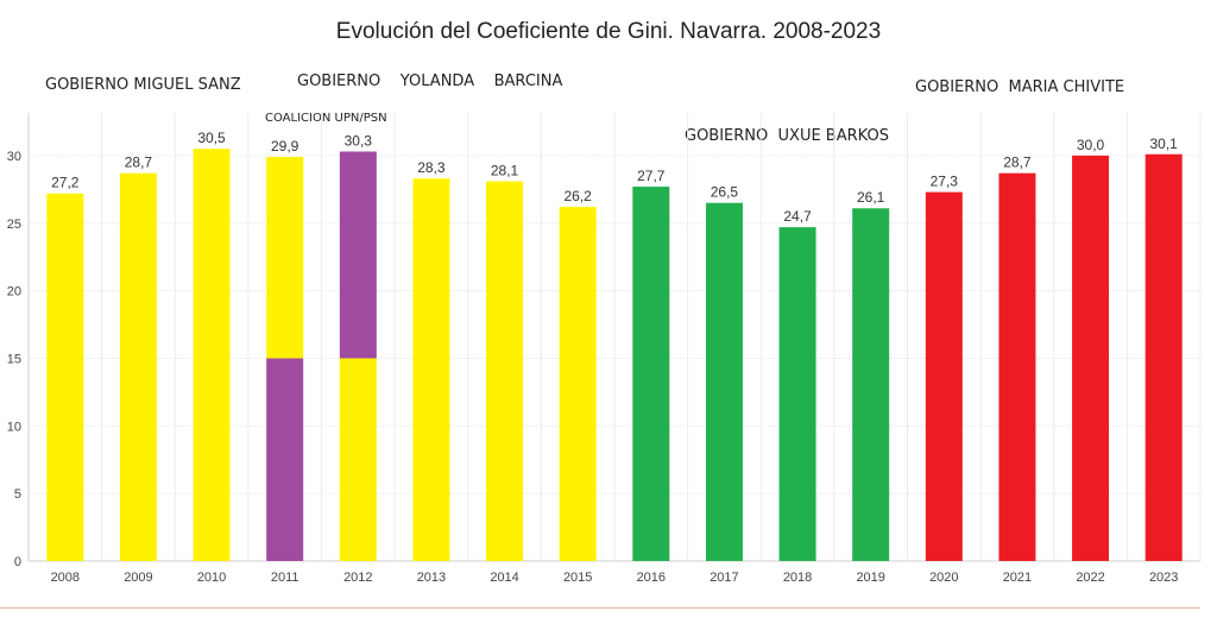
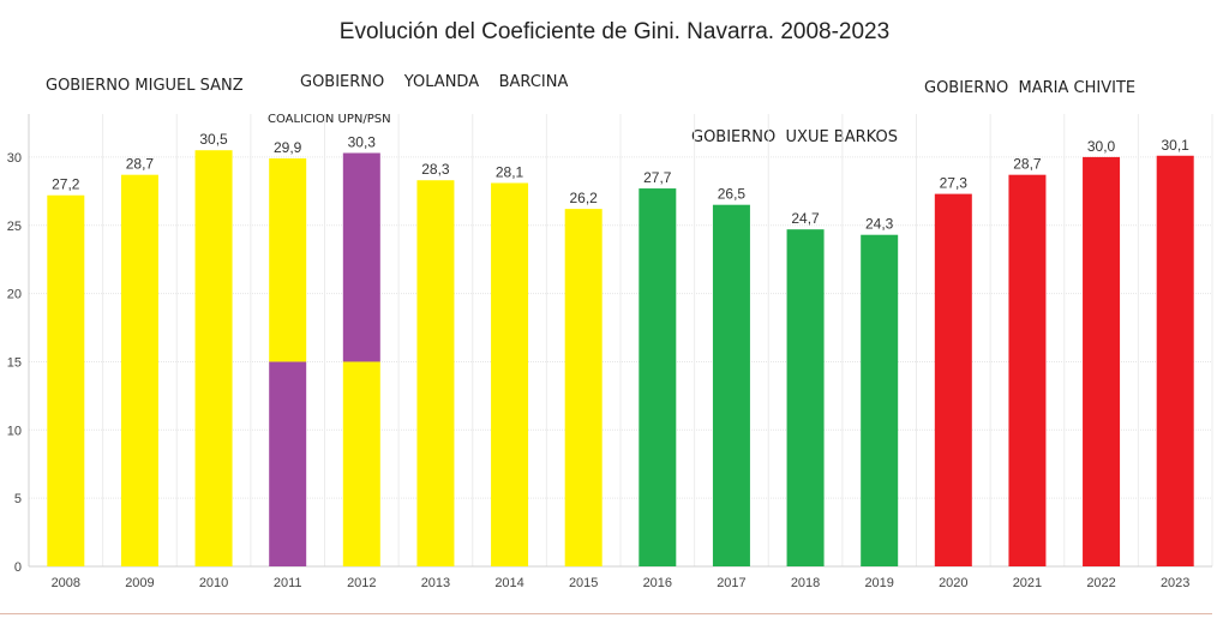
2019: 26,1 -> 24,3
